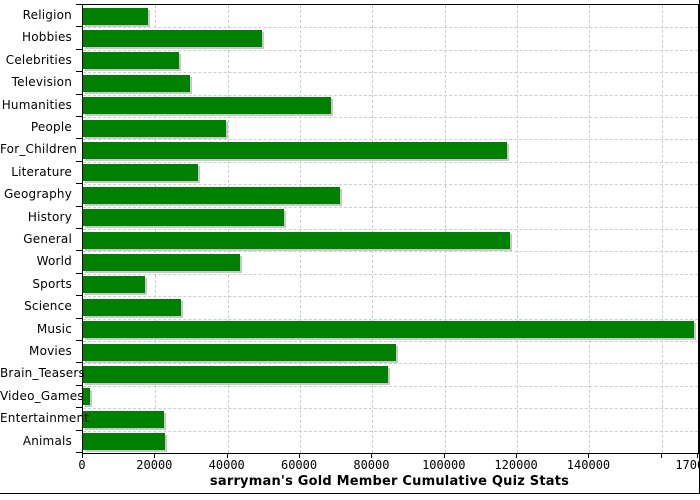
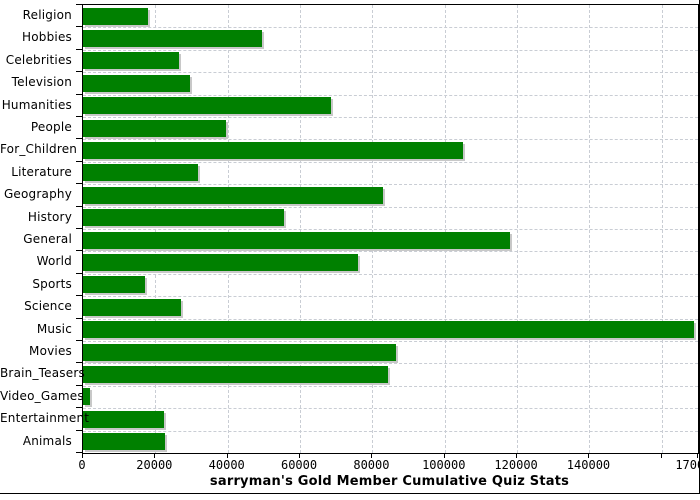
For_Children: 117000 -> 105000
Geography: 71000 -> 83000
World: 43000 -> 76000
